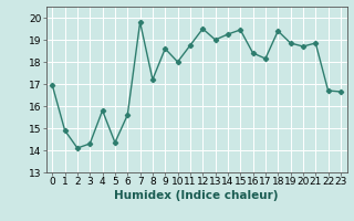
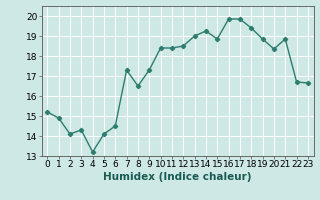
0: 16.95 -> 15.20
4: 15.80 -> 13.20
5: 14.35 -> 14.10
6: 15.60 -> 14.50
7: 19.80 -> 17.30
8: 17.20 -> 16.50
9: 18.60 -> 17.30
10: 18.00 -> 18.40
11: 18.75 -> 18.40
12: 19.50 -> 18.50
15: 19.45 -> 18.85
16: 18.40 -> 19.85
17: 18.15 -> 19.85
20: 18.70 -> 18.35
